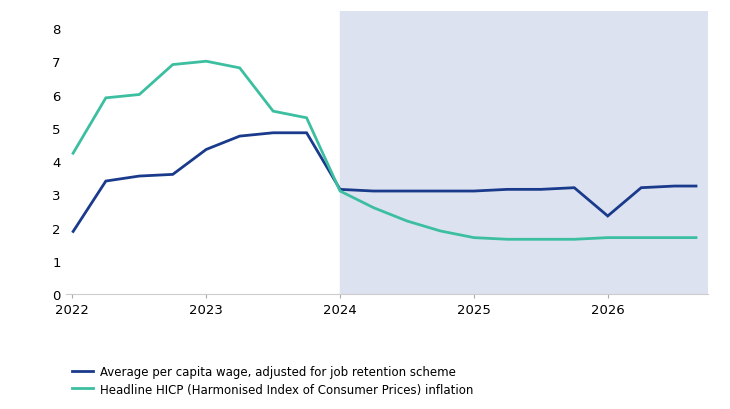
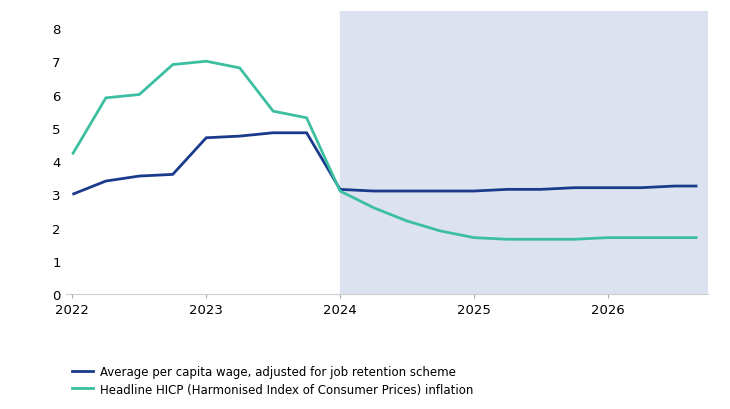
Average per capita wage, adjusted for job retention scheme/2022: 1.85 -> 3.00
Average per capita wage, adjusted for job retention scheme/2023: 4.35 -> 4.70
Average per capita wage, adjusted for job retention scheme/2026: 2.35 -> 3.20
